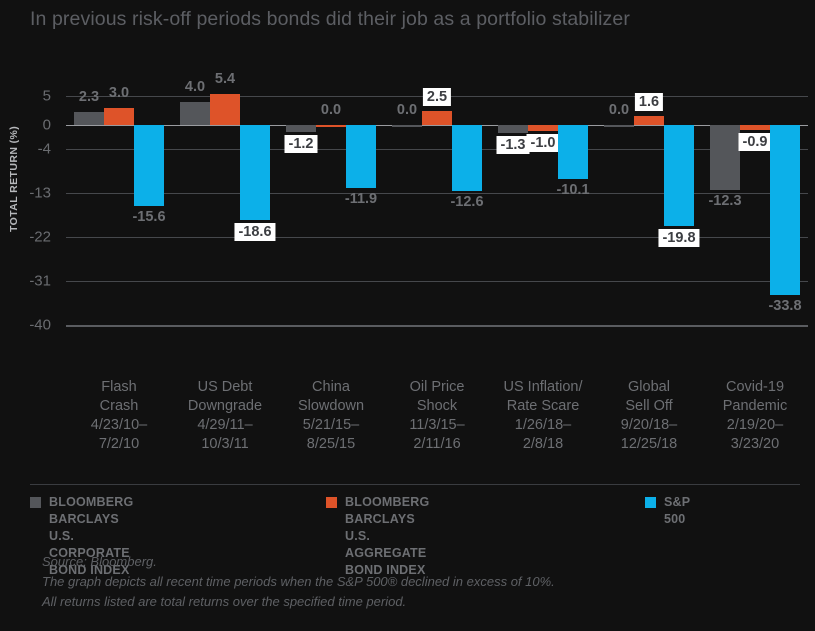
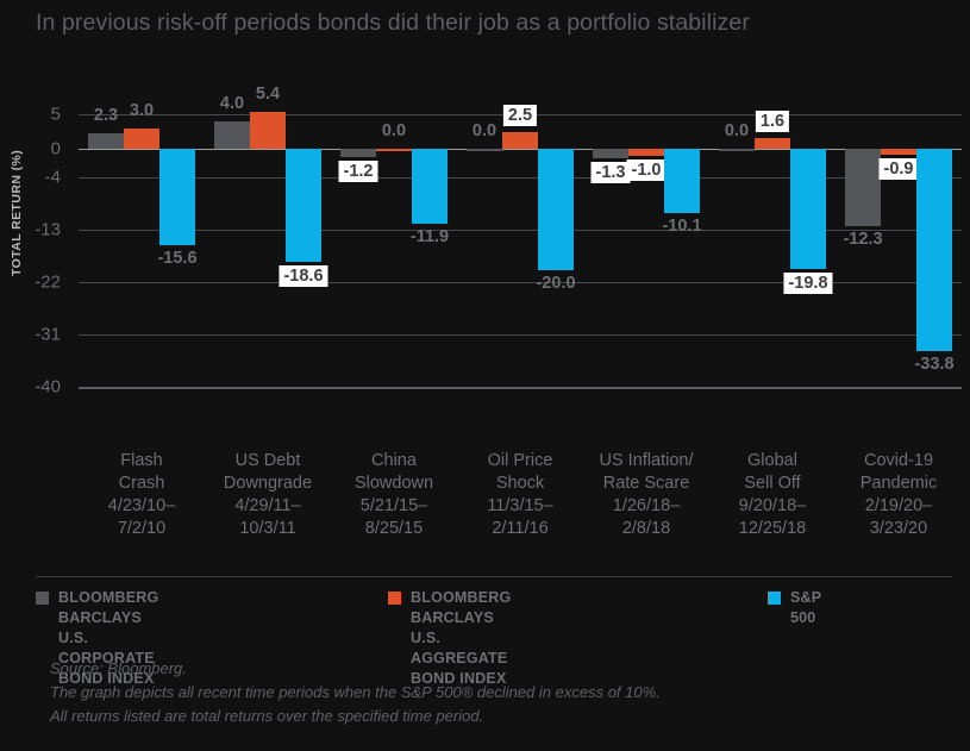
S&P 500/Oil Price Shock: -12.6 -> -20.0
